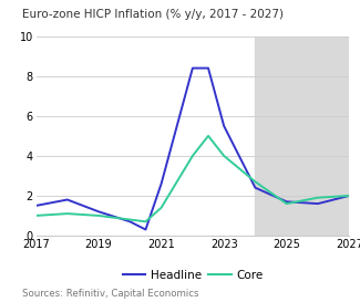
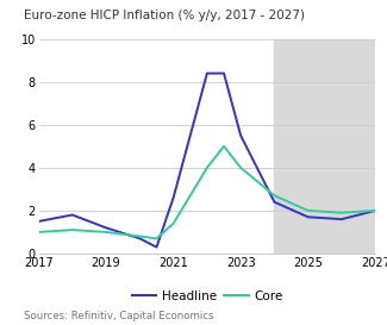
Core/2025: 1.6 -> 2.0
